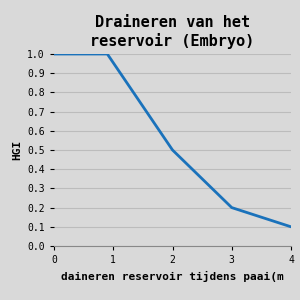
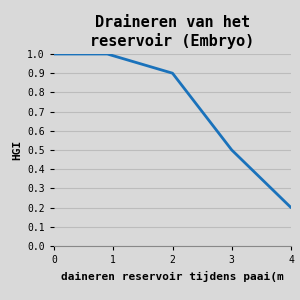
2: 0.5 -> 0.9
3: 0.2 -> 0.5
4: 0.1 -> 0.2
